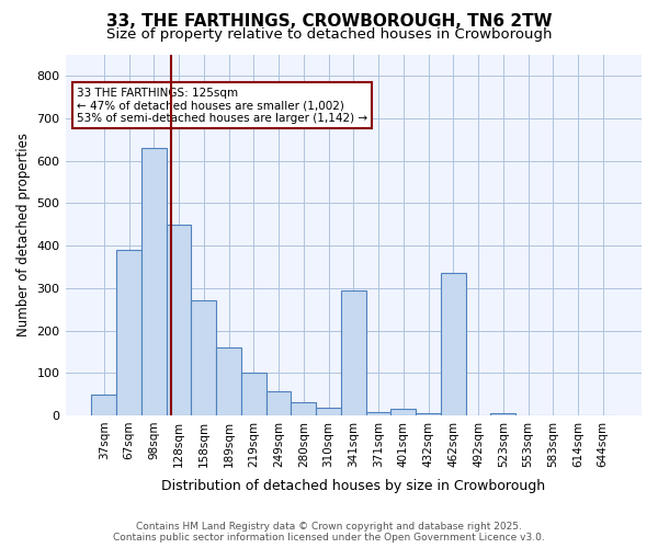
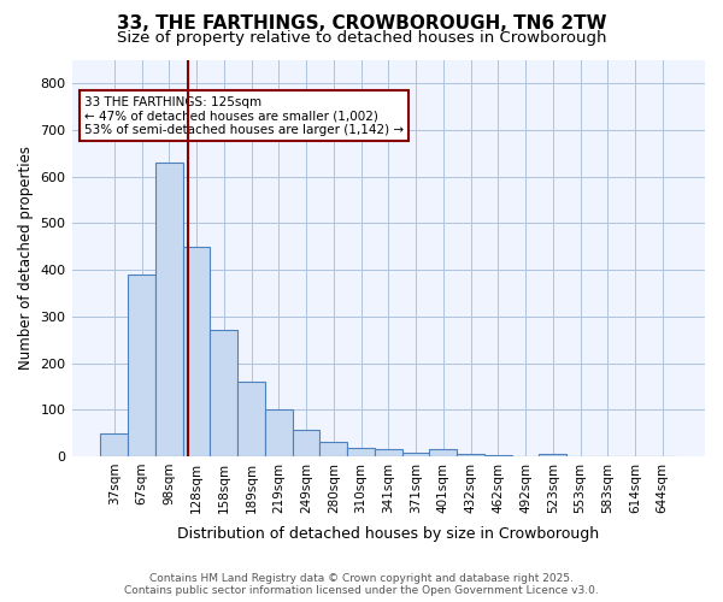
341sqm: 295 -> 14
462sqm: 335 -> 2
